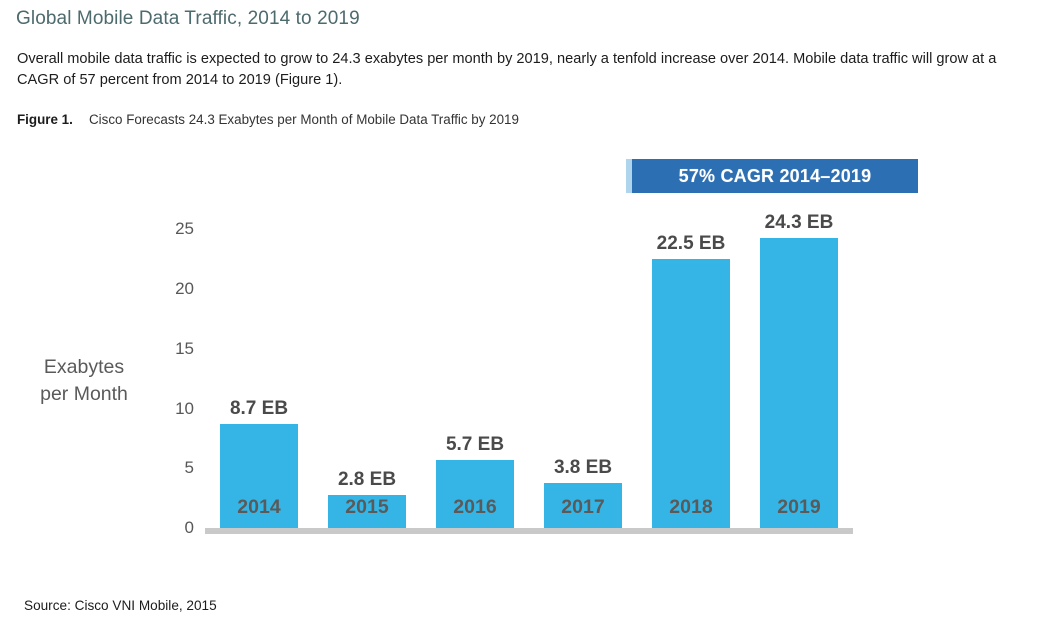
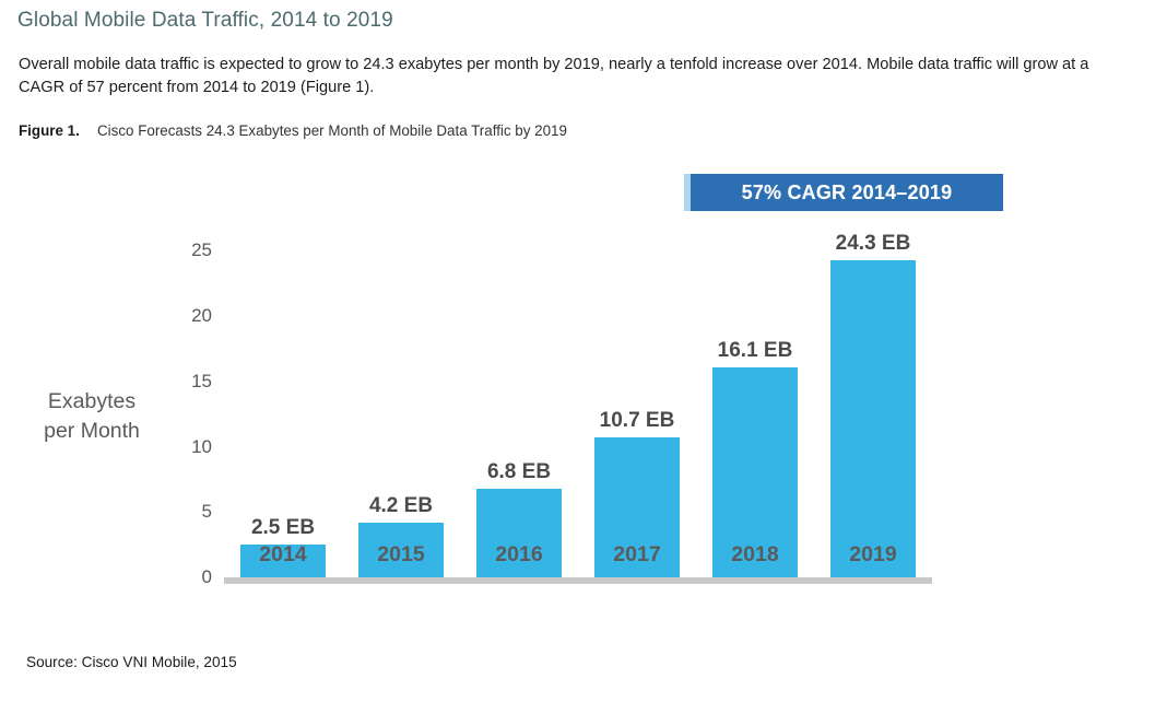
2014: 8.7 -> 2.5
2015: 2.8 -> 4.2
2016: 5.7 -> 6.8
2017: 3.8 -> 10.7
2018: 22.5 -> 16.1
